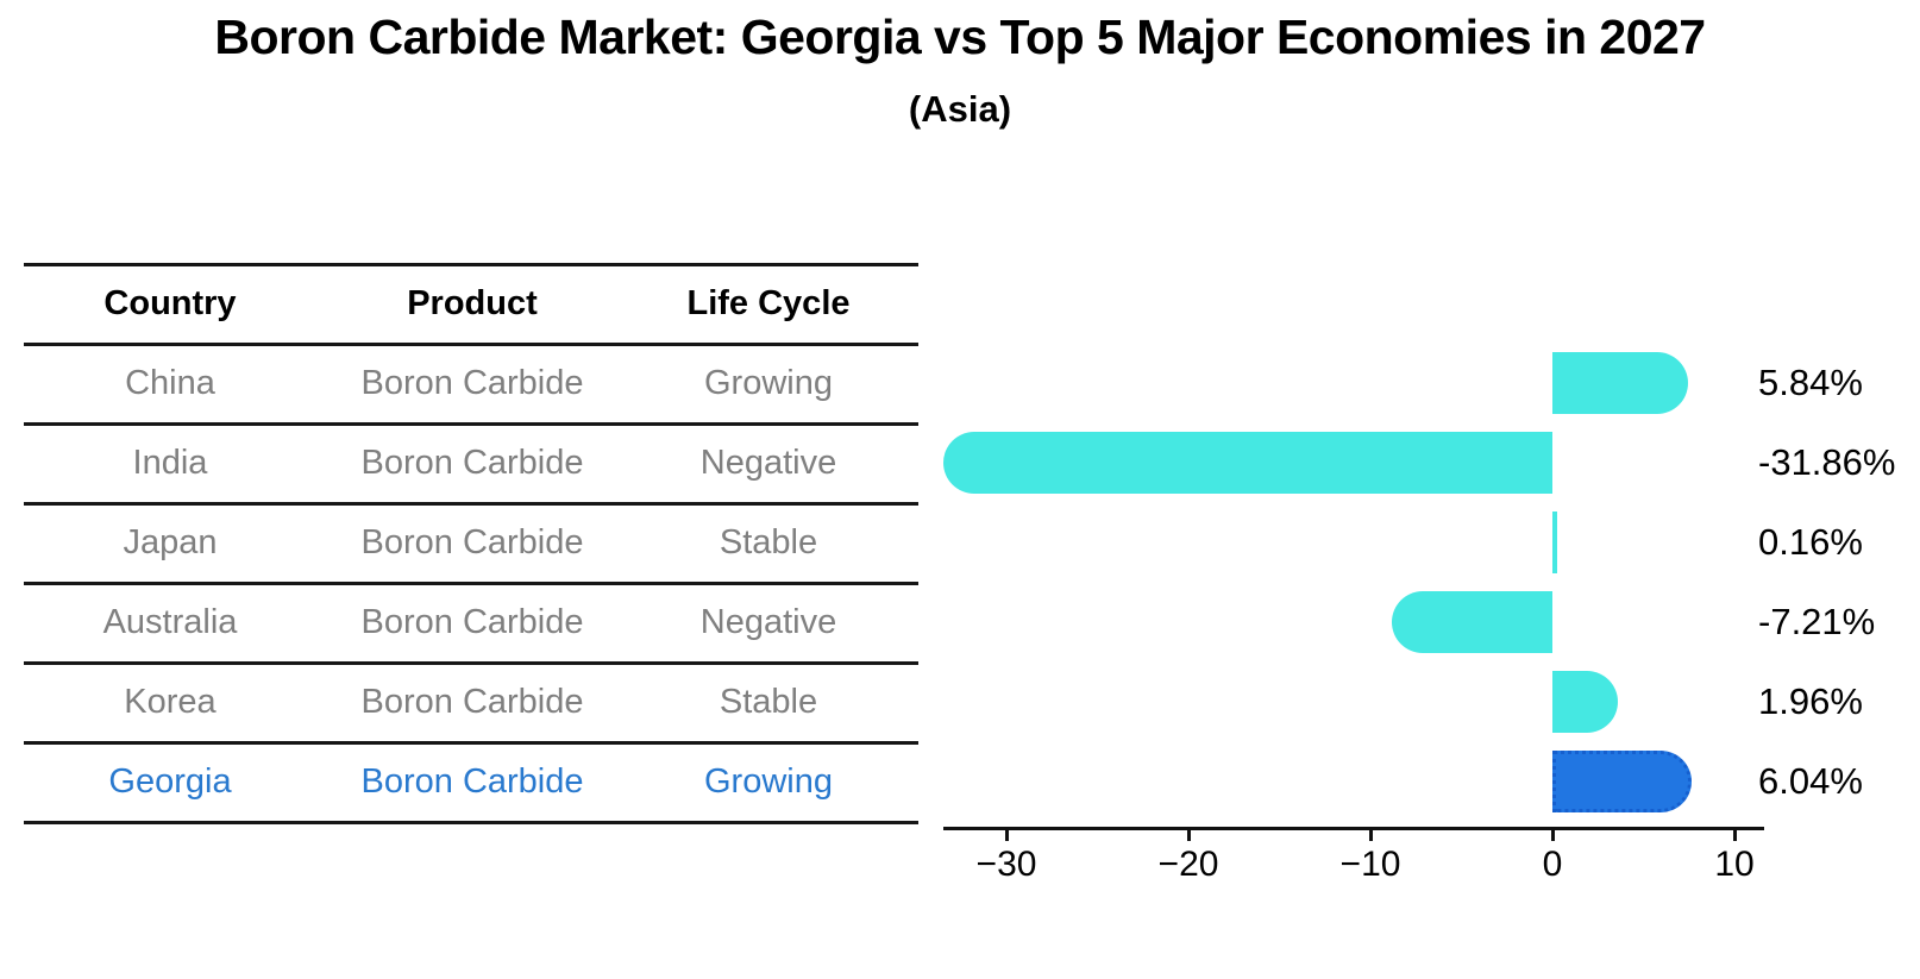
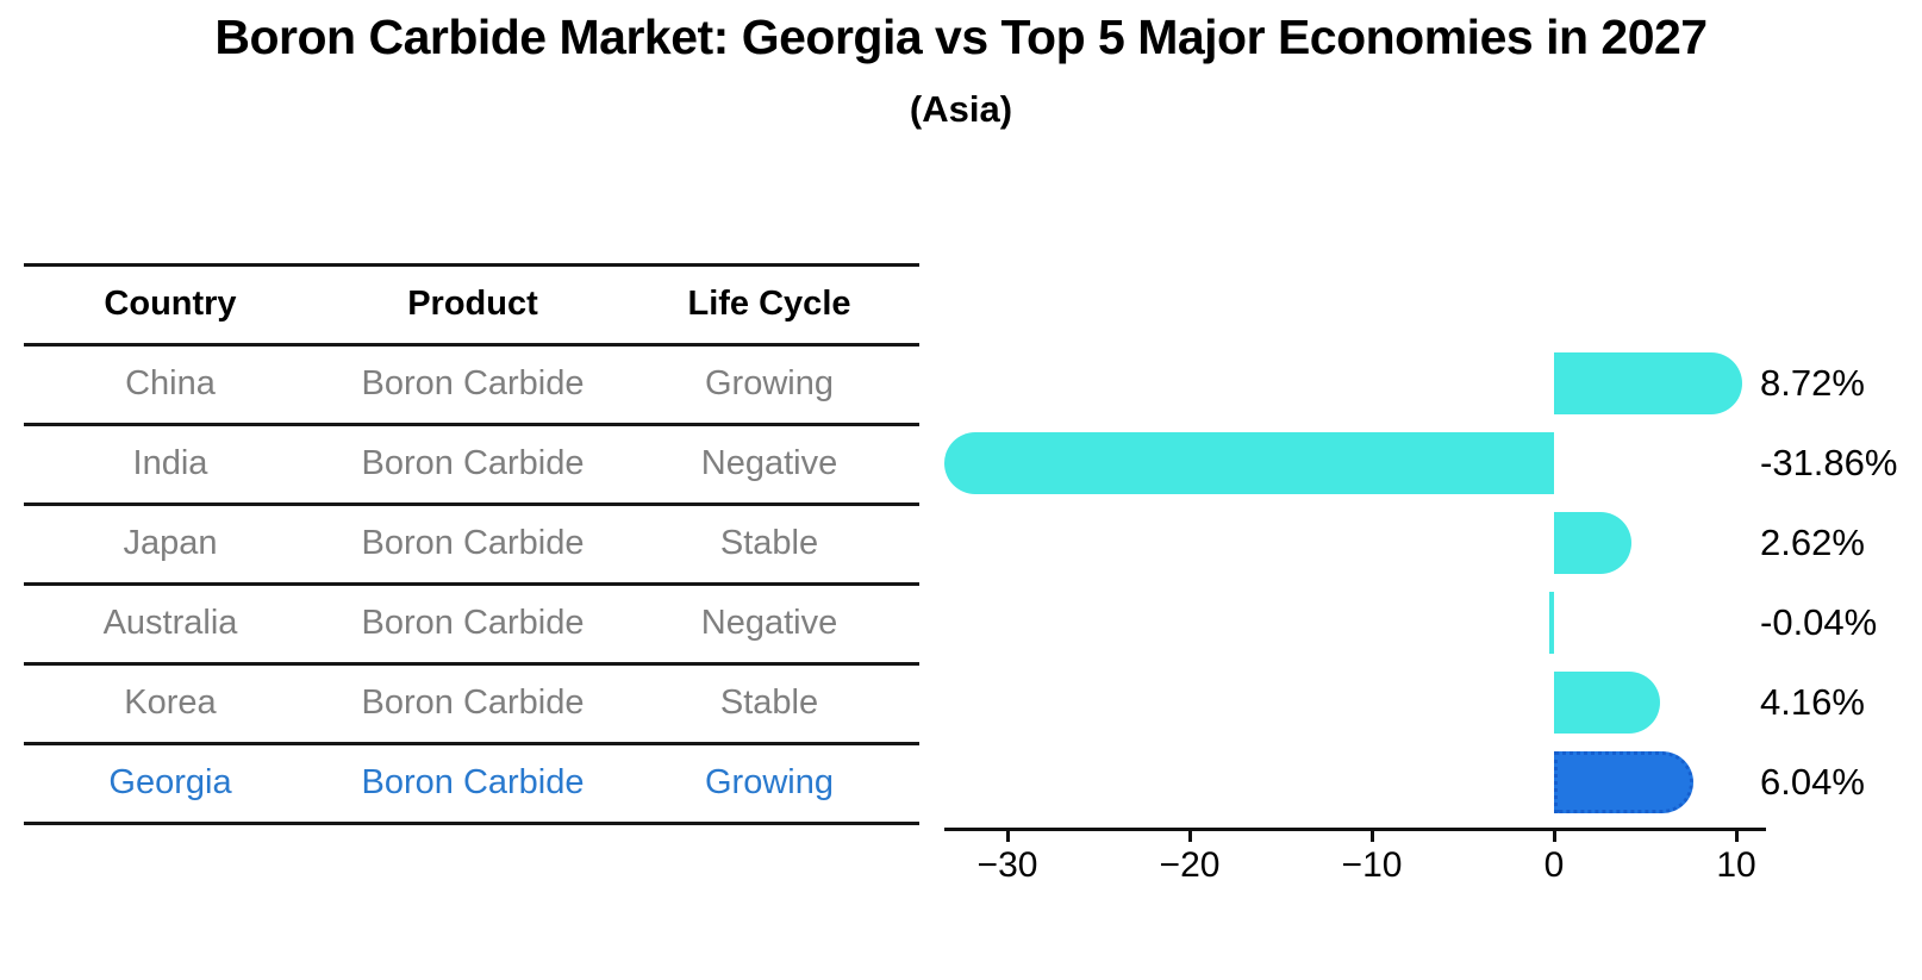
China: 5.84% -> 8.72%
Japan: 0.16% -> 2.62%
Australia: -7.21% -> -0.04%
Korea: 1.96% -> 4.16%
